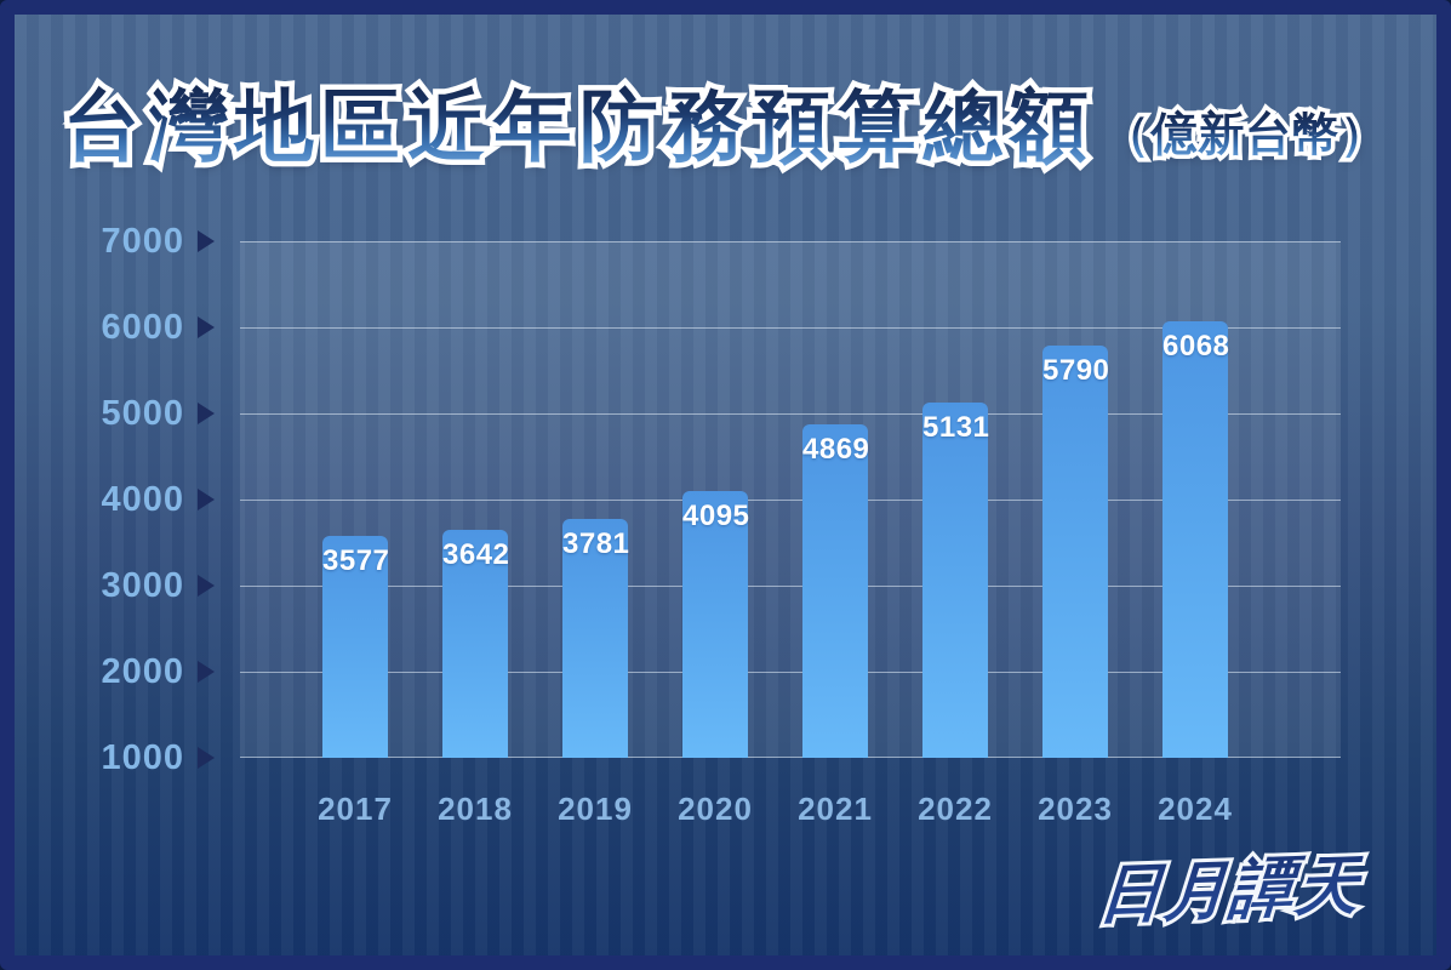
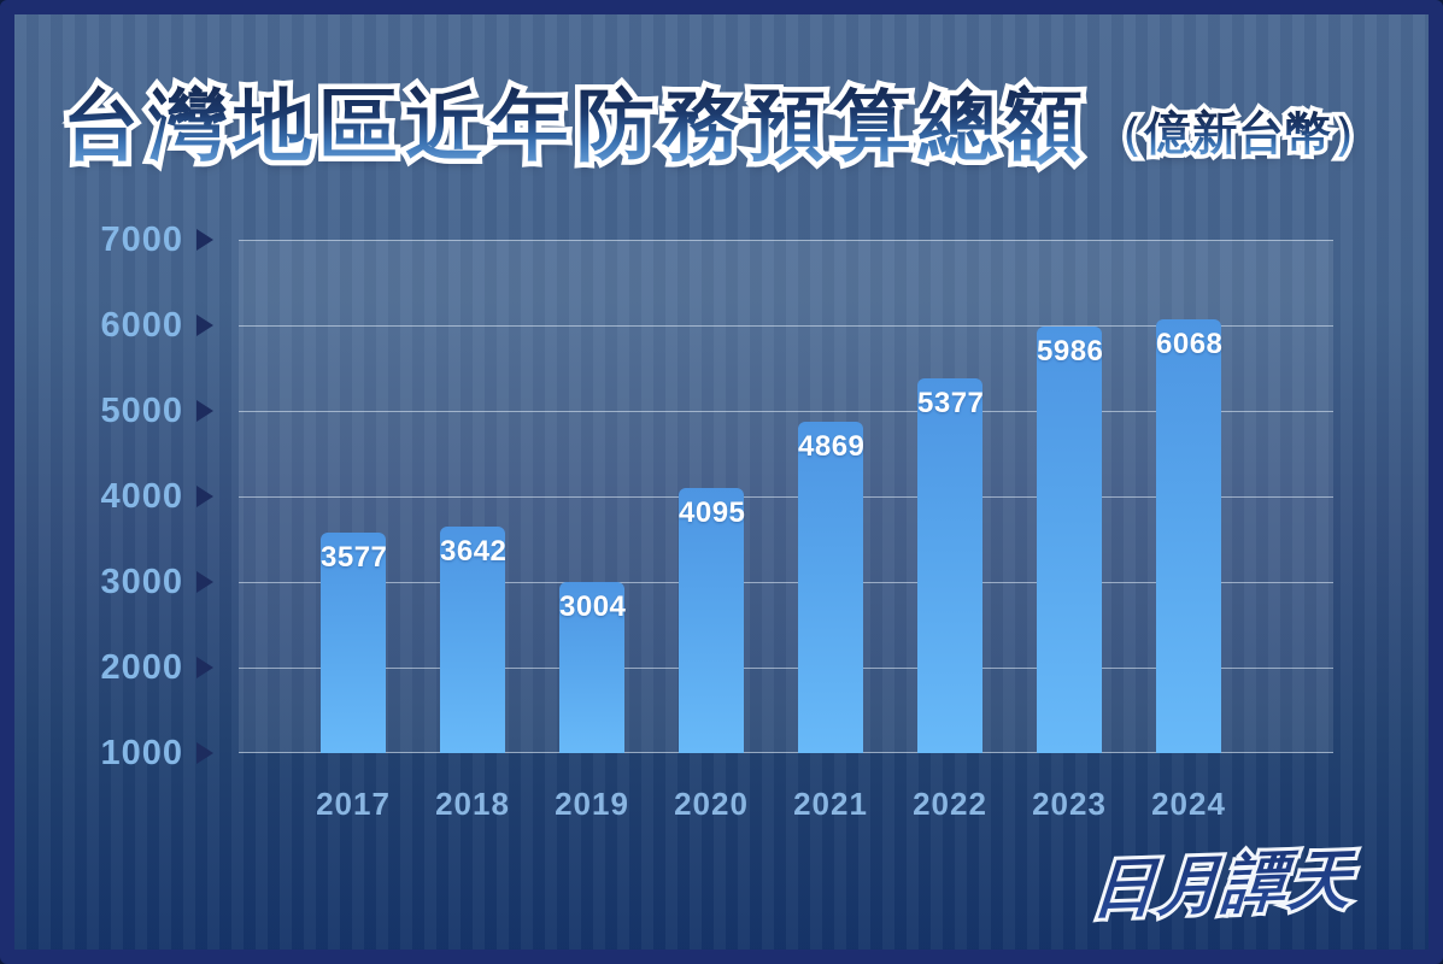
2019: 3781 -> 3004
2022: 5131 -> 5377
2023: 5790 -> 5986
